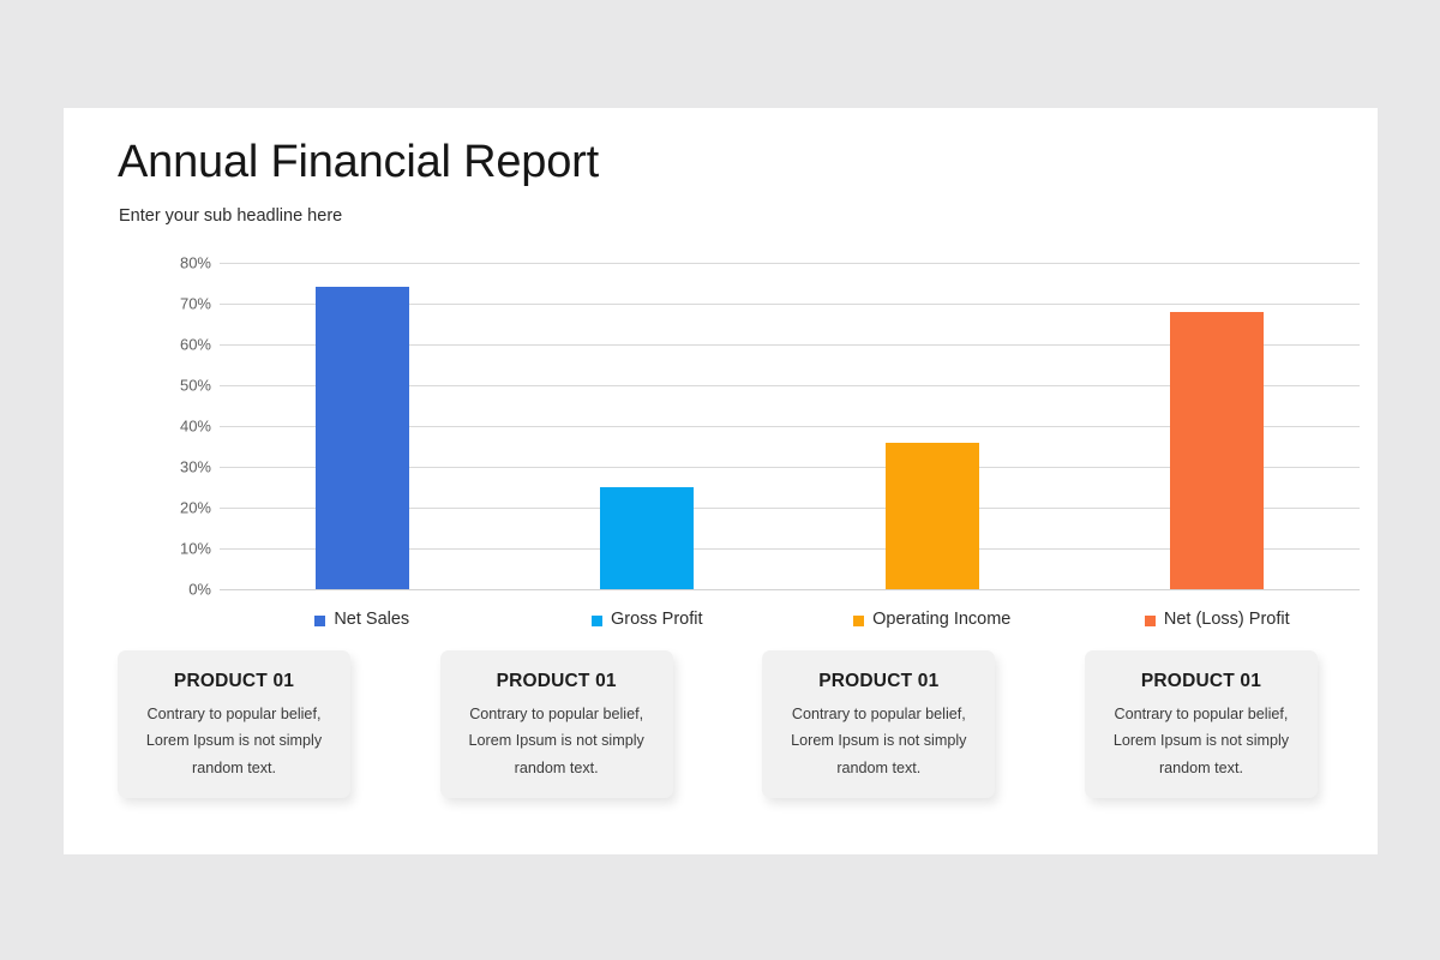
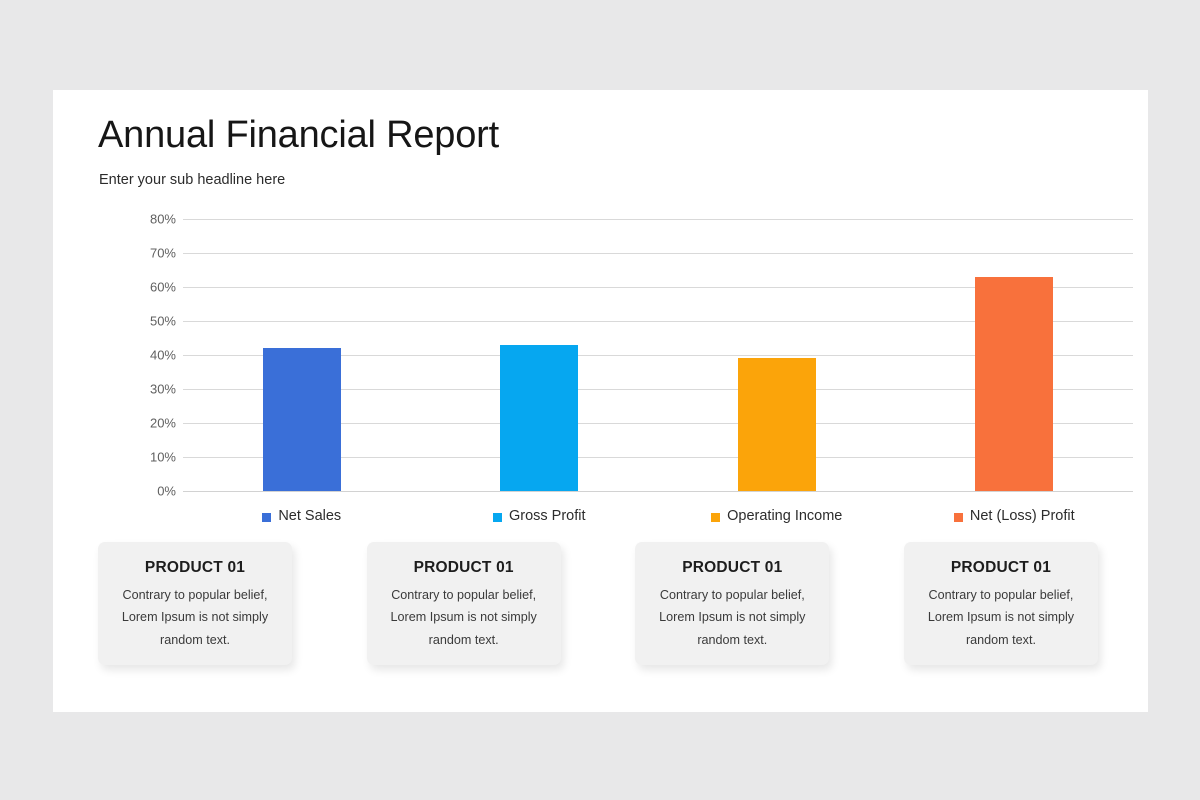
Net Sales: 74% -> 42%
Gross Profit: 25% -> 43%
Operating Income: 36% -> 39%
Net (Loss) Profit: 68% -> 63%
